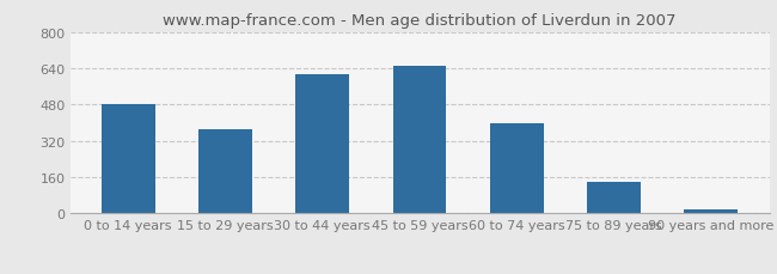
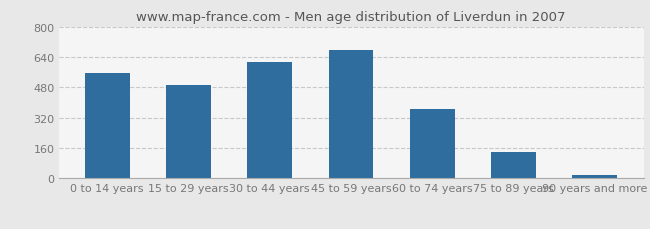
0 to 14 years: 480 -> 560
15 to 29 years: 370 -> 490
45 to 59 years: 650 -> 680
60 to 74 years: 400 -> 370
